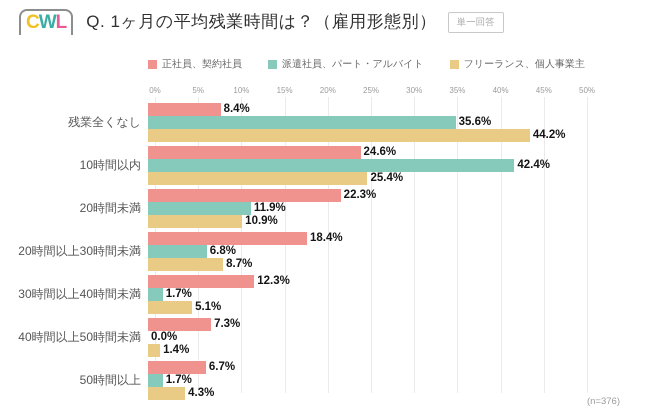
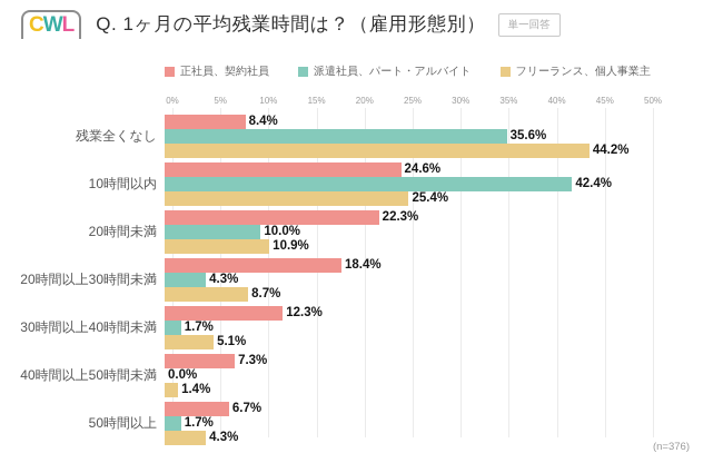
派遣社員、パート・アルバイト/20時間未満: 11.9% -> 10.0%
派遣社員、パート・アルバイト/20時間以上30時間未満: 6.8% -> 4.3%
